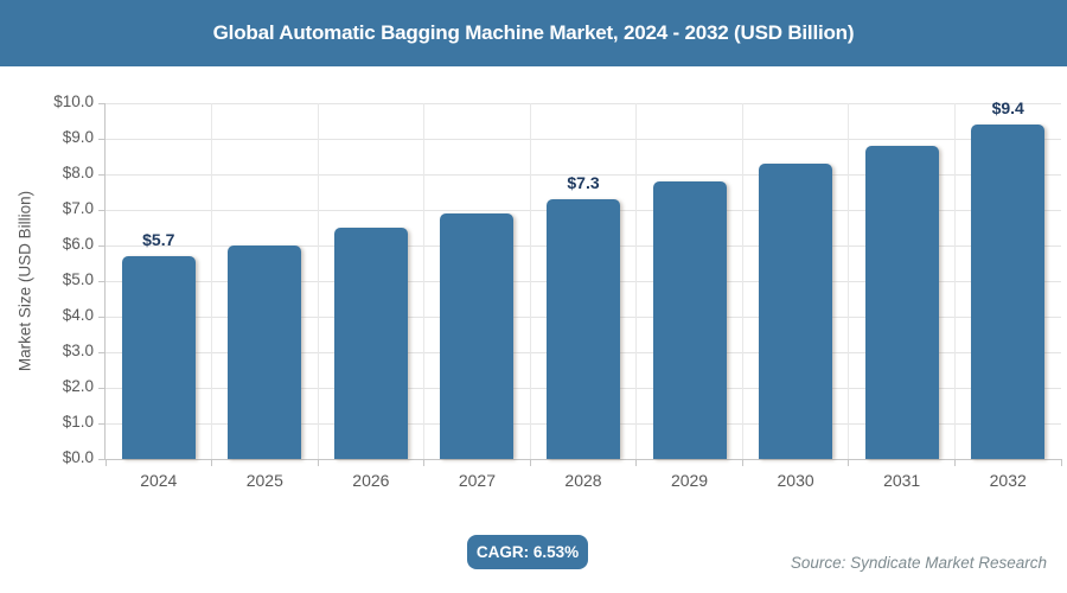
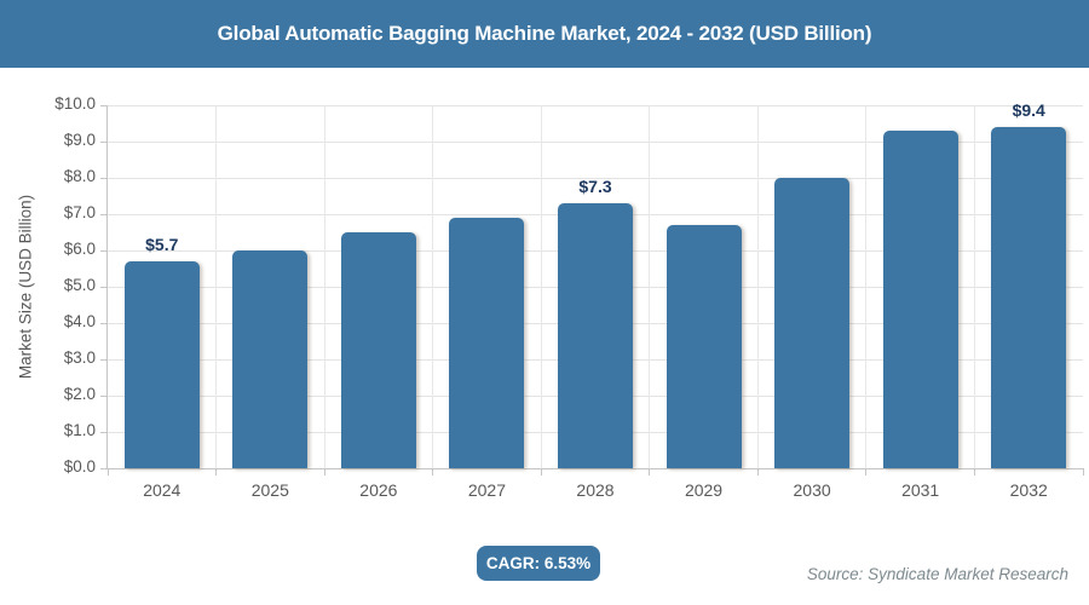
2029: $7.8 -> $6.7
2030: $8.3 -> $8.0
2031: $8.8 -> $9.3
